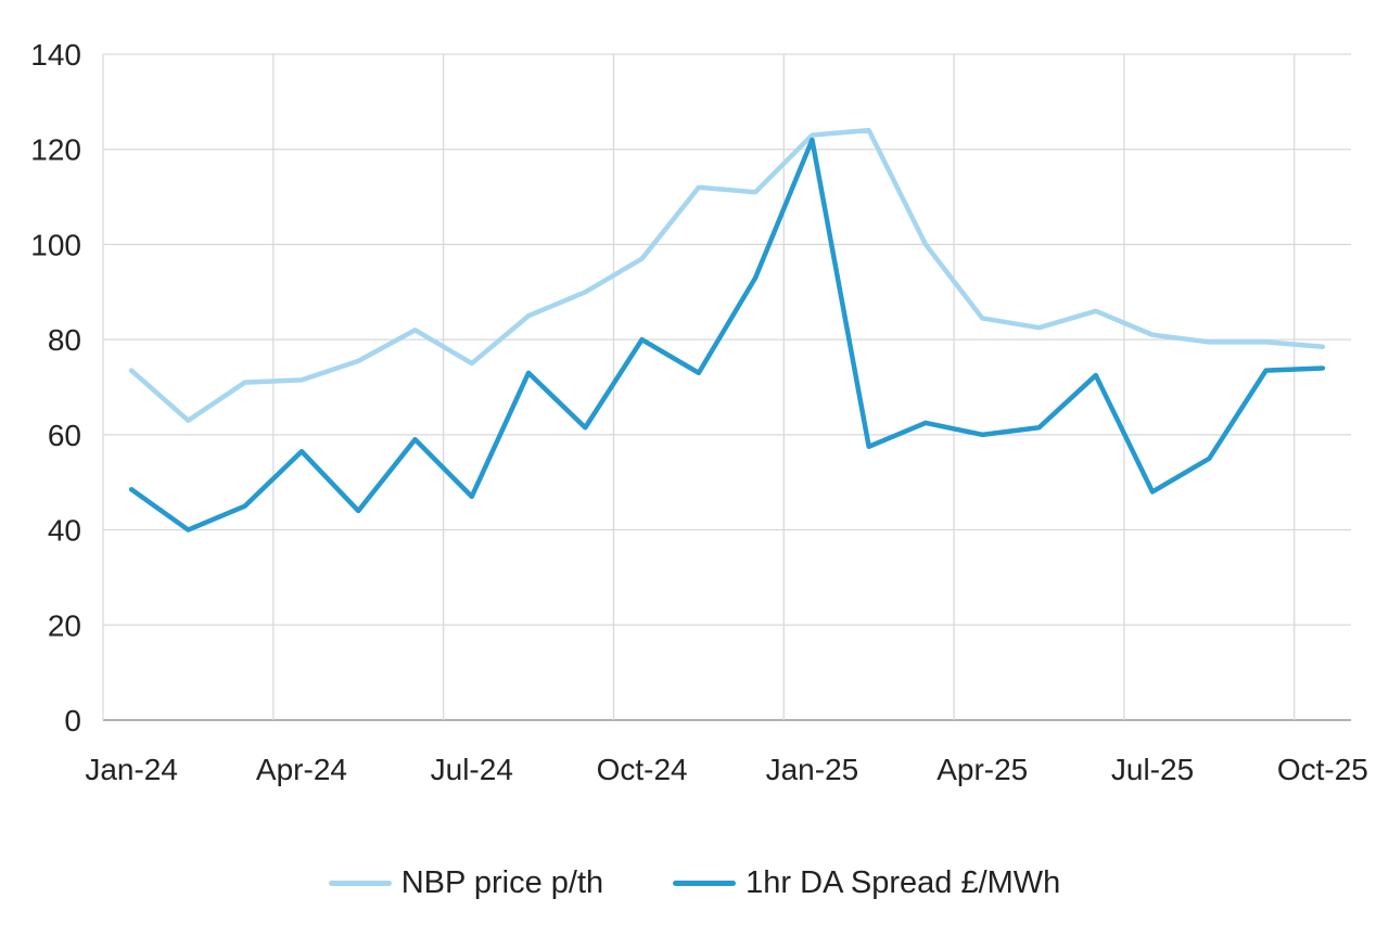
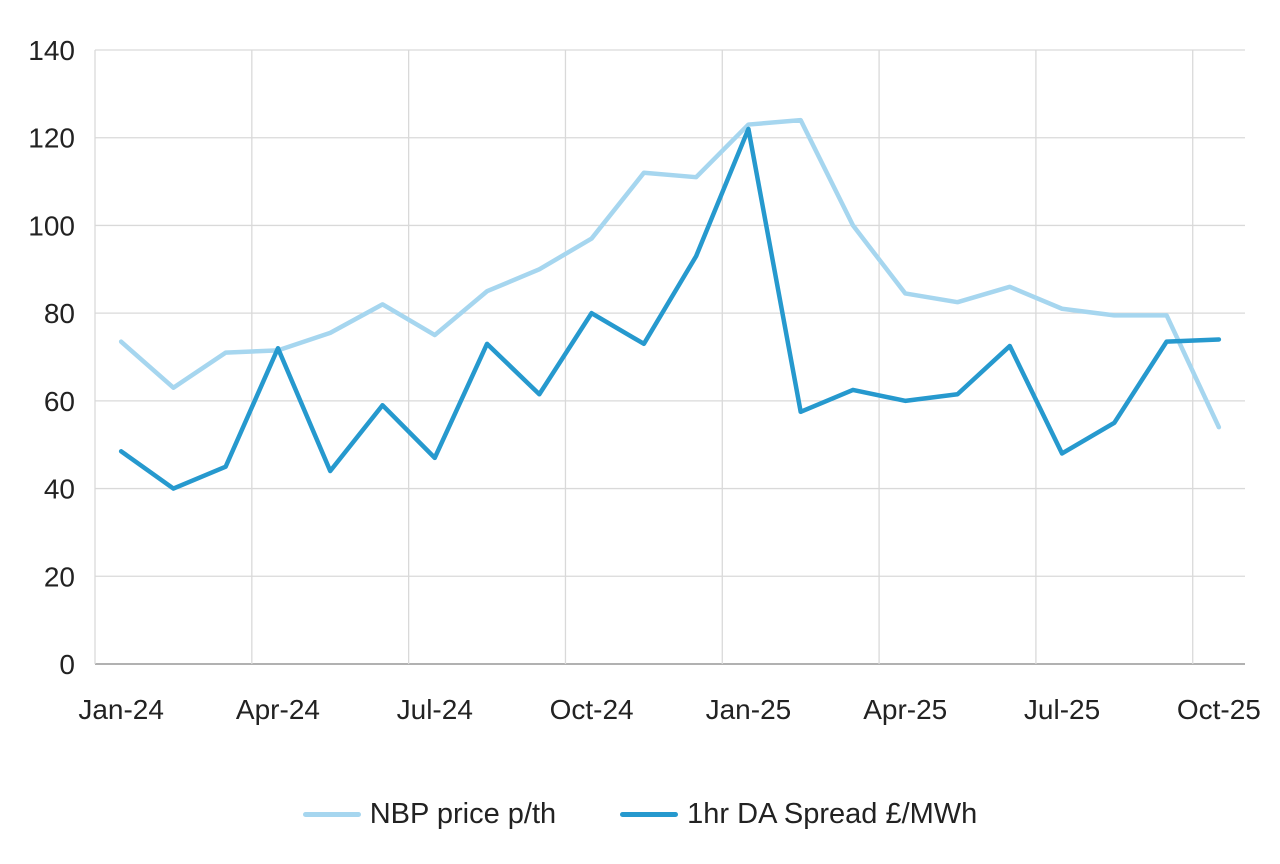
1hr DA Spread £/MWh/Apr-24: 56 -> 72
NBP price p/th/Oct-25: 78 -> 54
